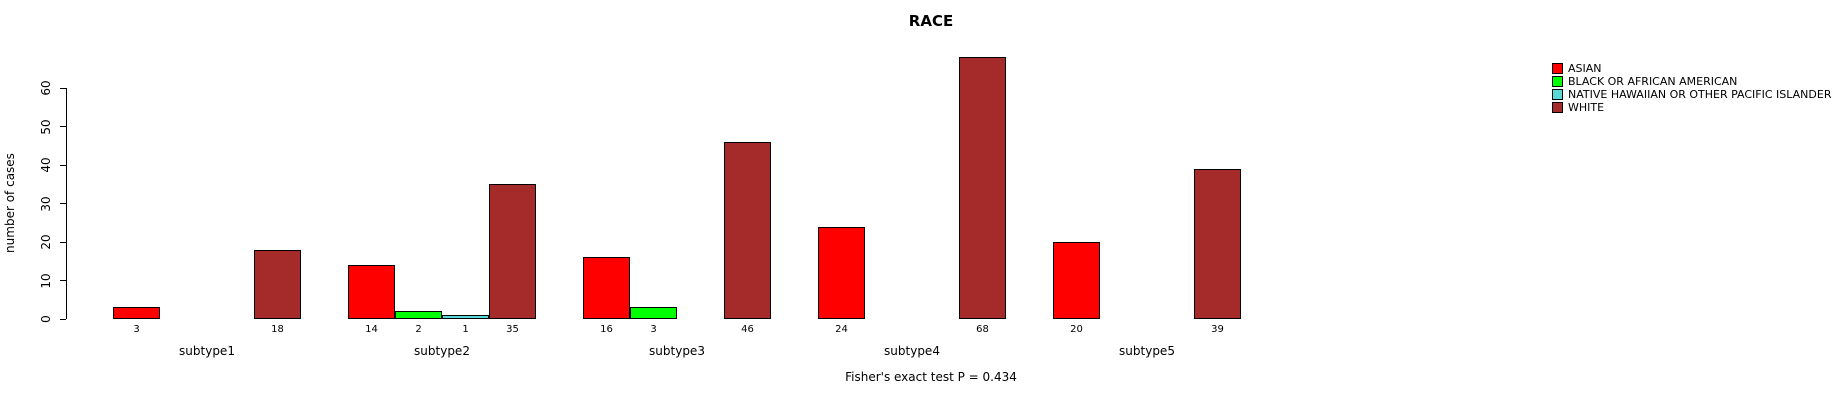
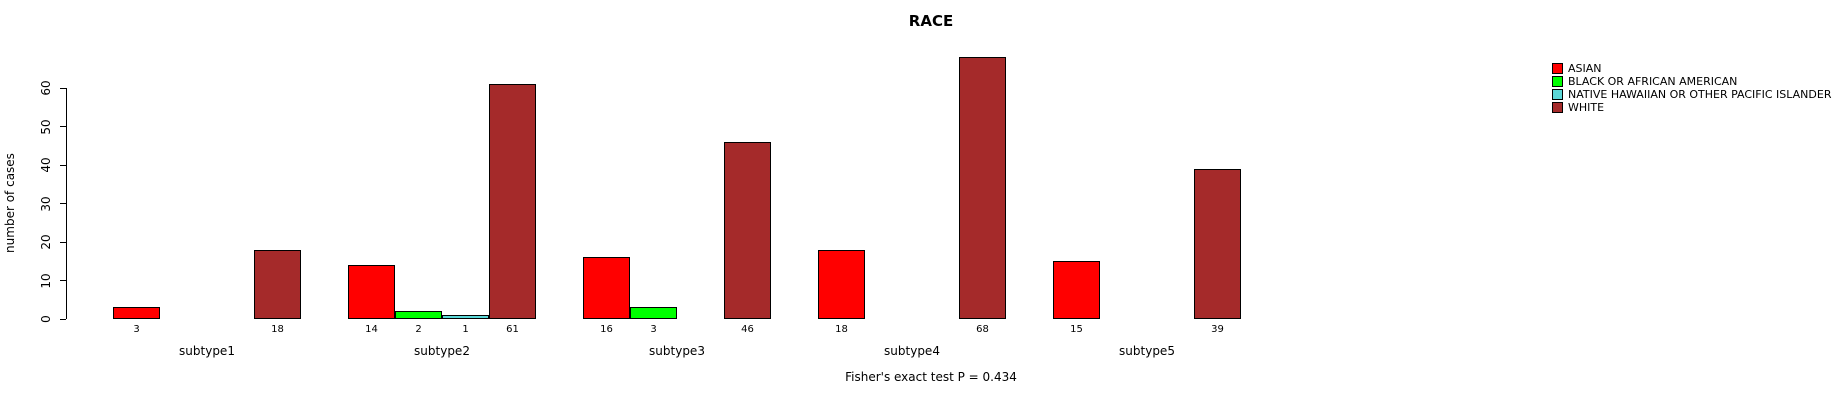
WHITE/subtype2: 35 -> 61
ASIAN/subtype4: 24 -> 18
ASIAN/subtype5: 20 -> 15
